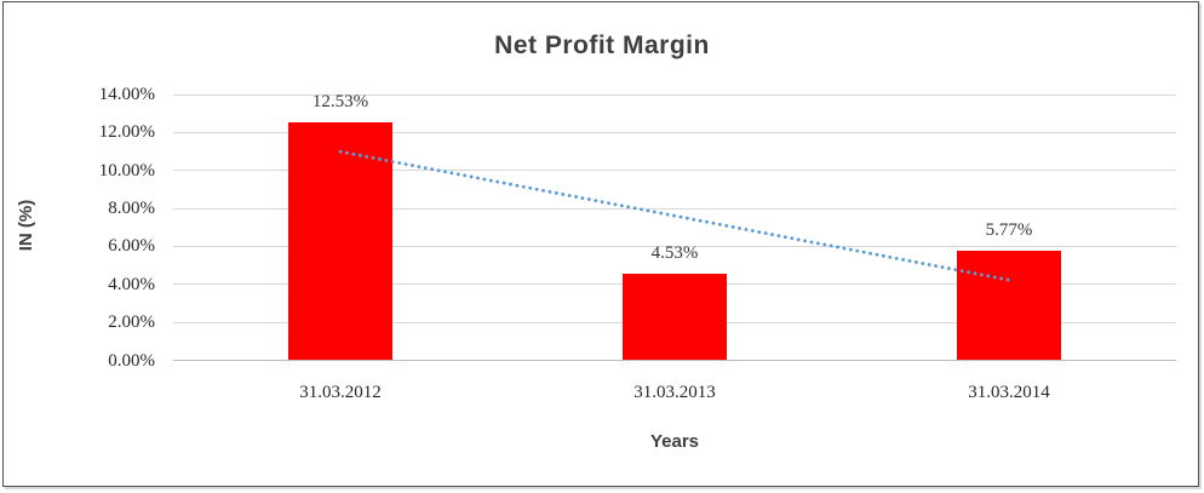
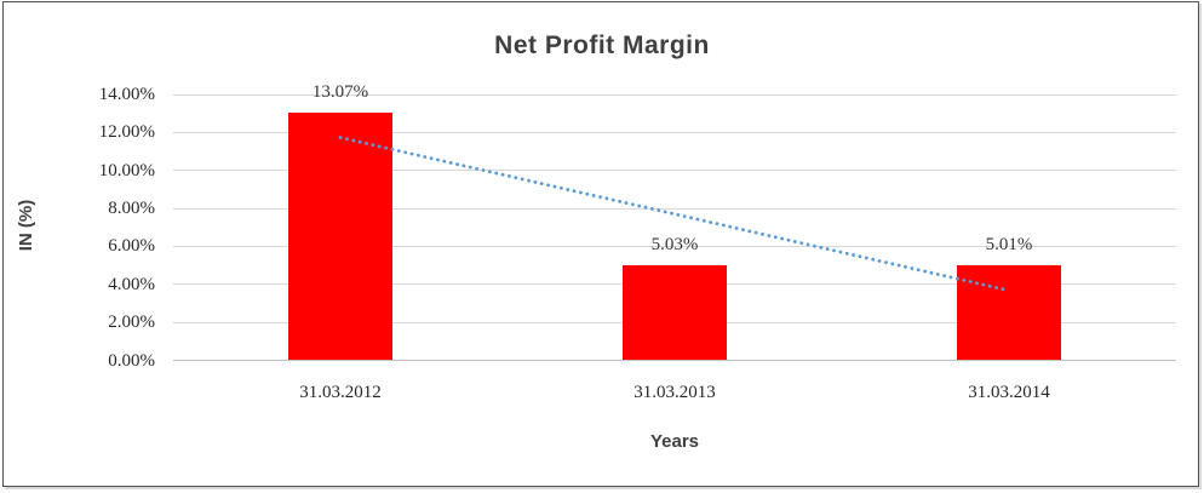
31.03.2012: 12.53% -> 13.07%
31.03.2013: 4.53% -> 5.03%
31.03.2014: 5.77% -> 5.01%
